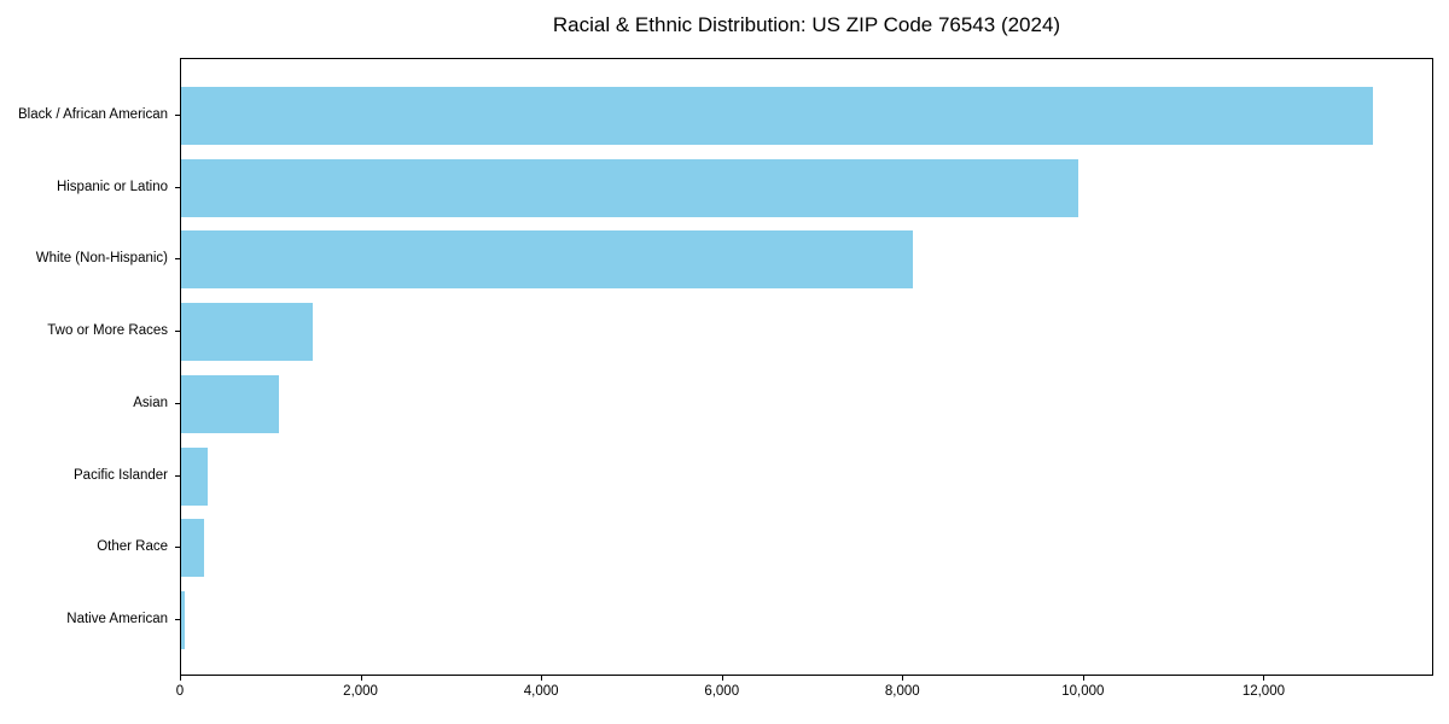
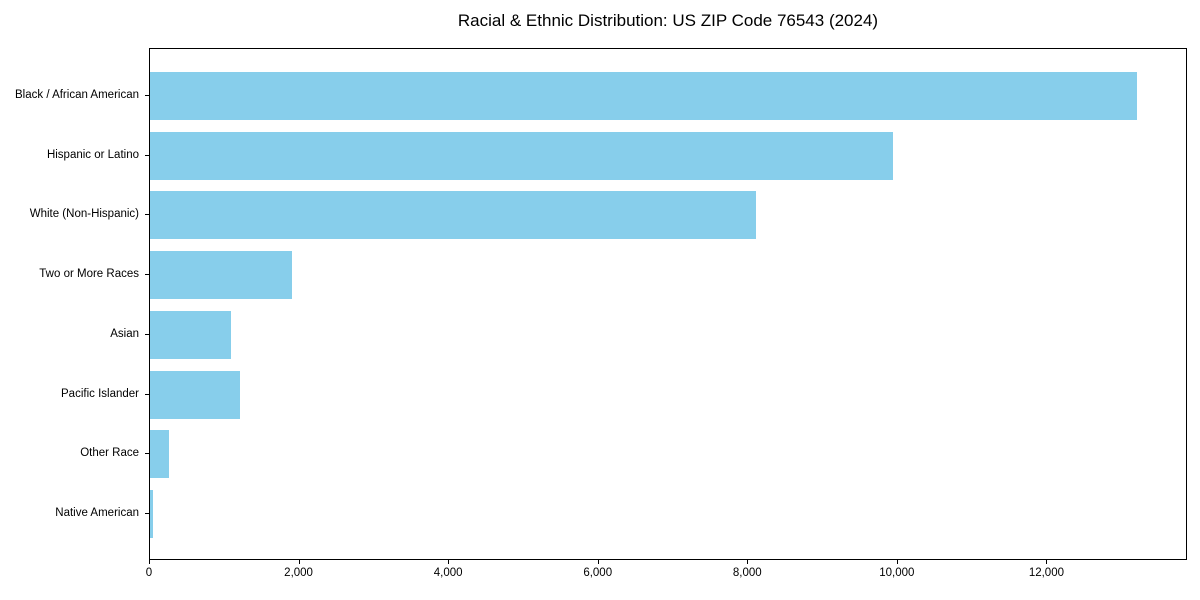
Two or More Races: 1500 -> 1900
Pacific Islander: 300 -> 1200
